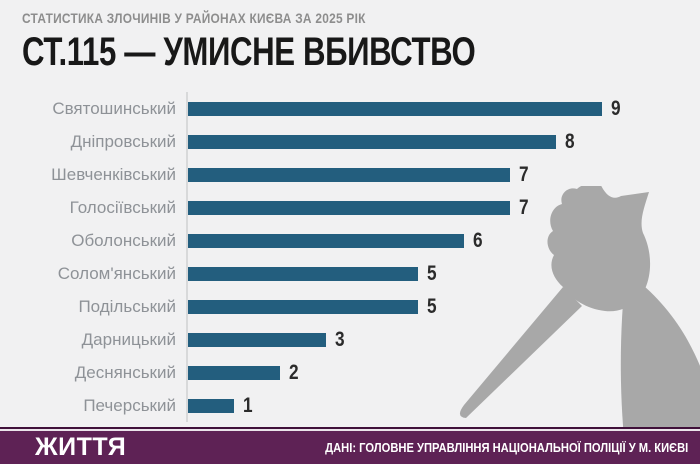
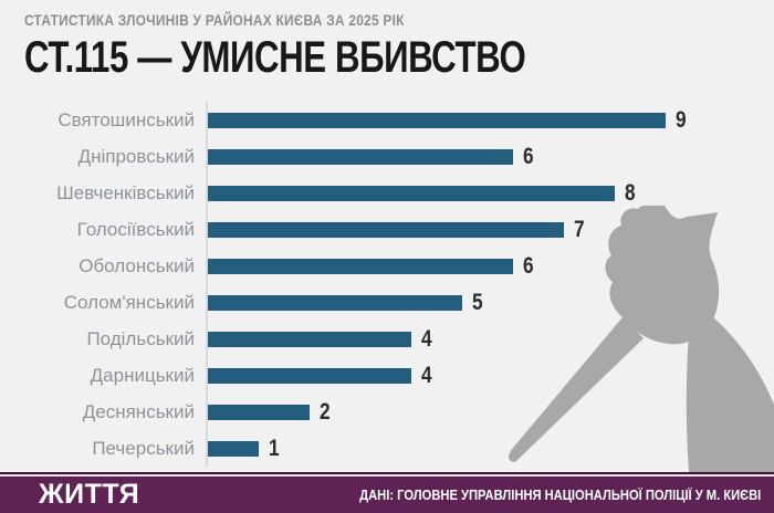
Дніпровський: 8 -> 6
Шевченківський: 7 -> 8
Подільський: 5 -> 4
Дарницький: 3 -> 4
